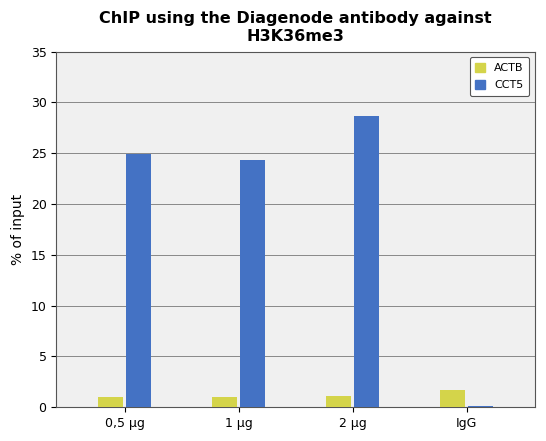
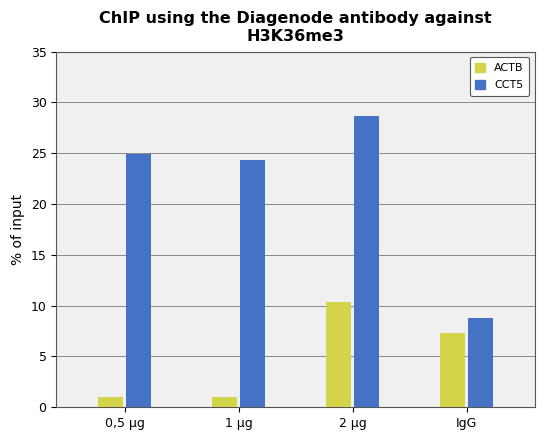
ACTB/2 μg: 1.1 -> 10.4
ACTB/IgG: 1.6 -> 7.3
CCT5/IgG: 0.1 -> 8.8
